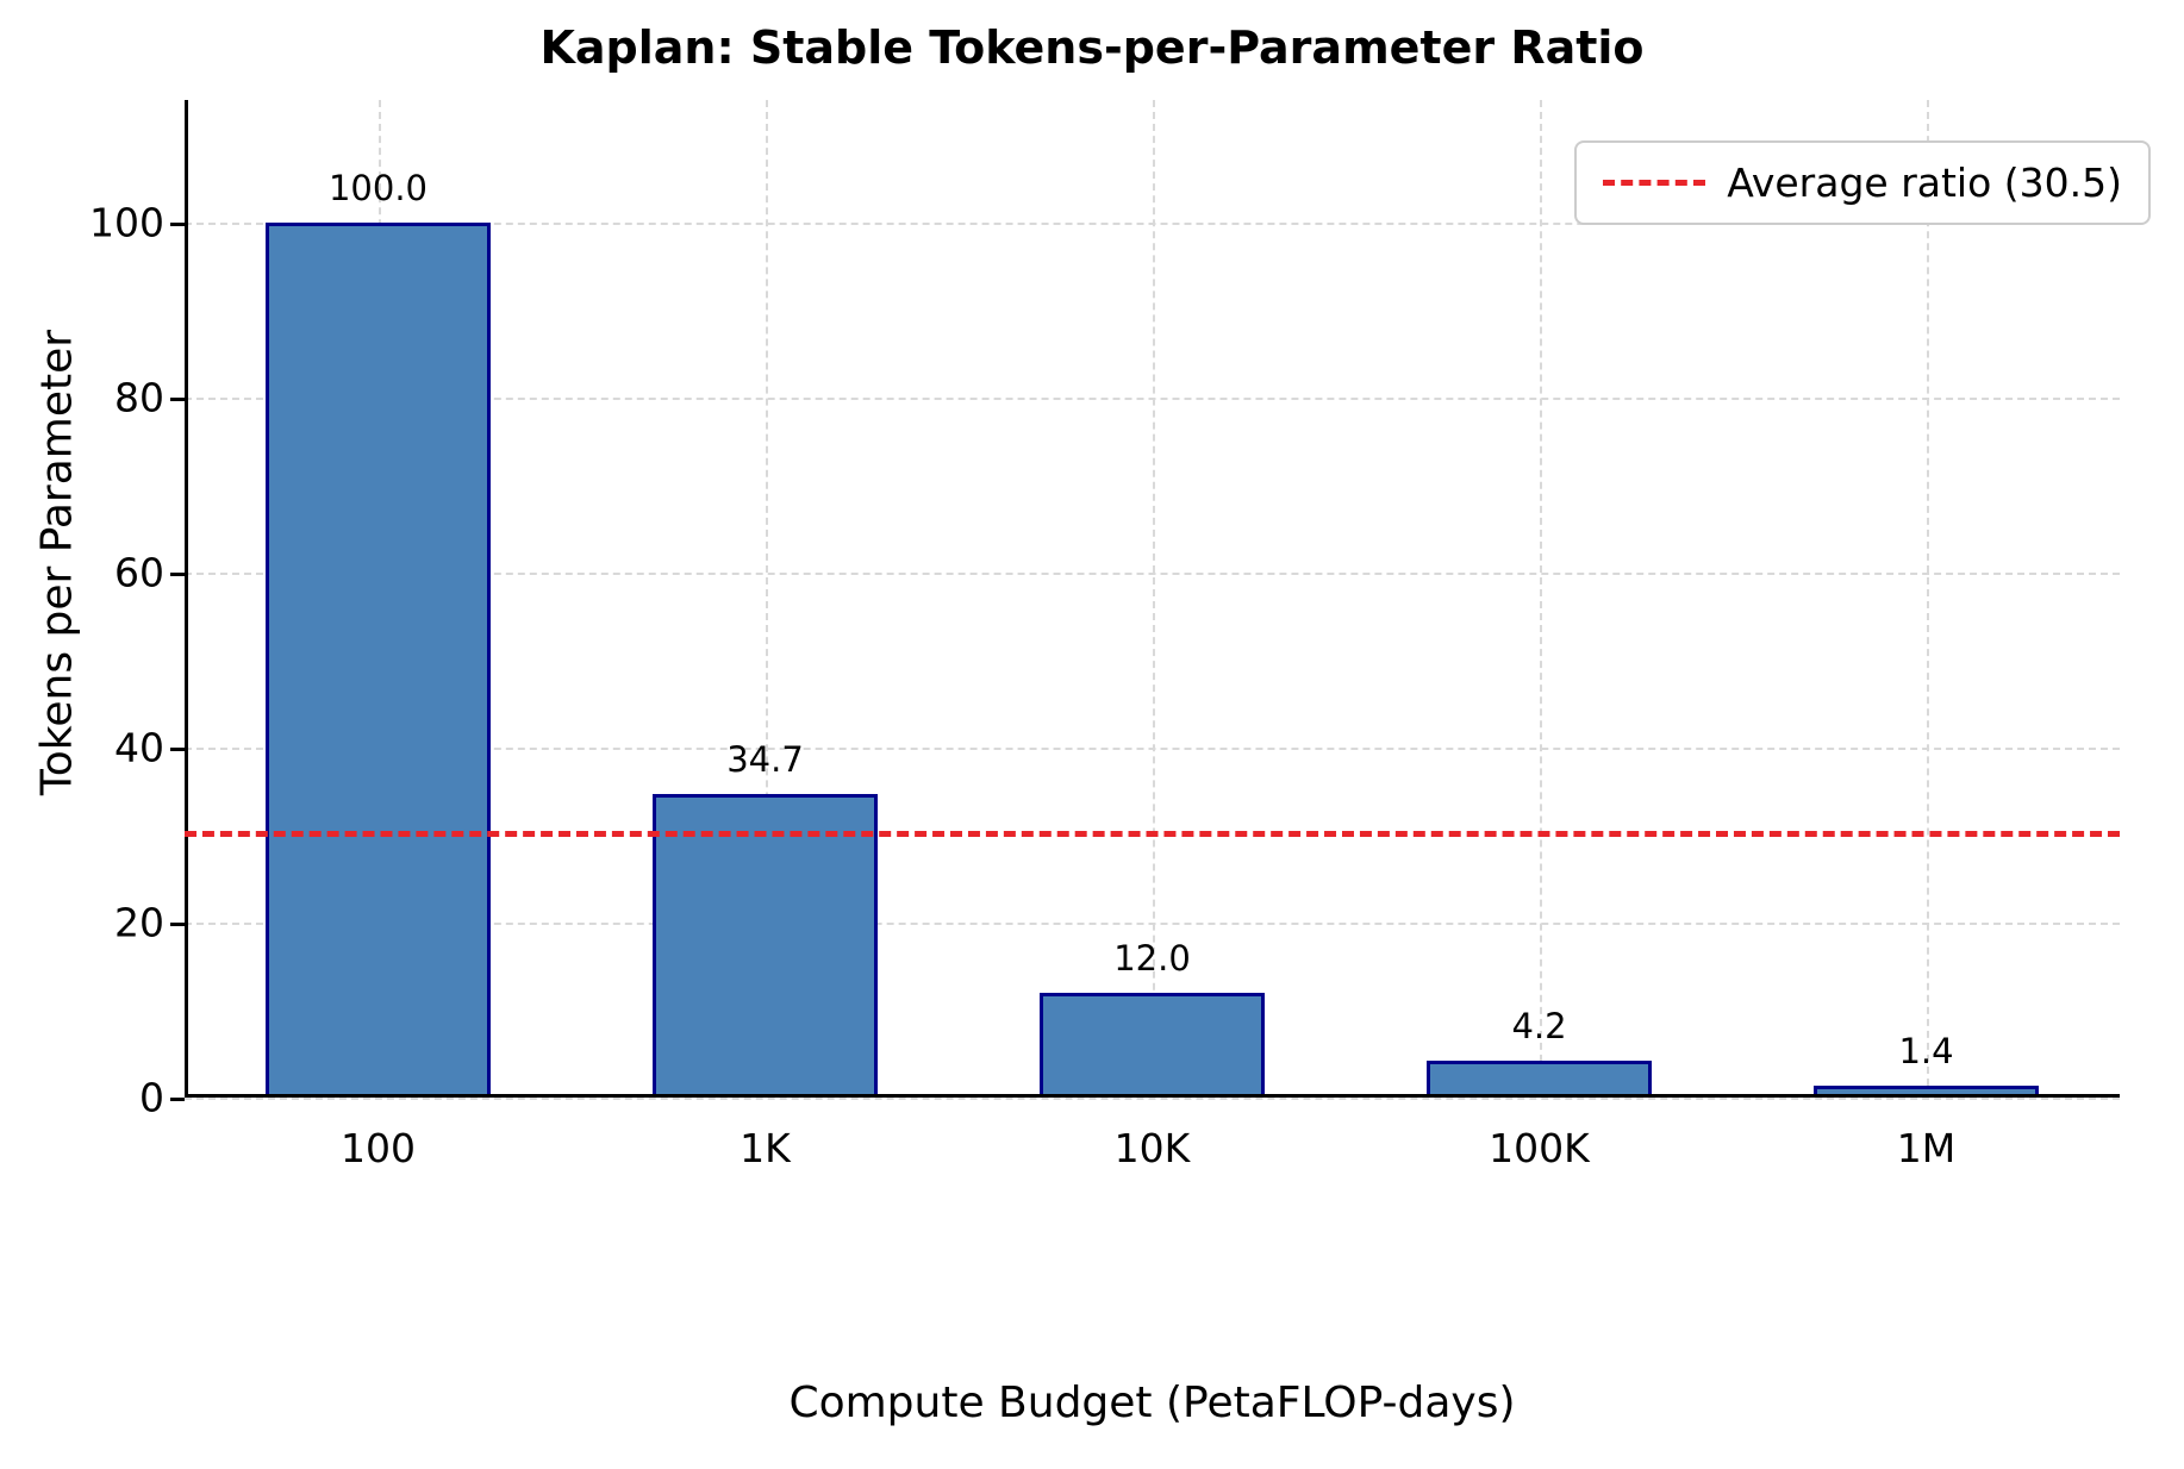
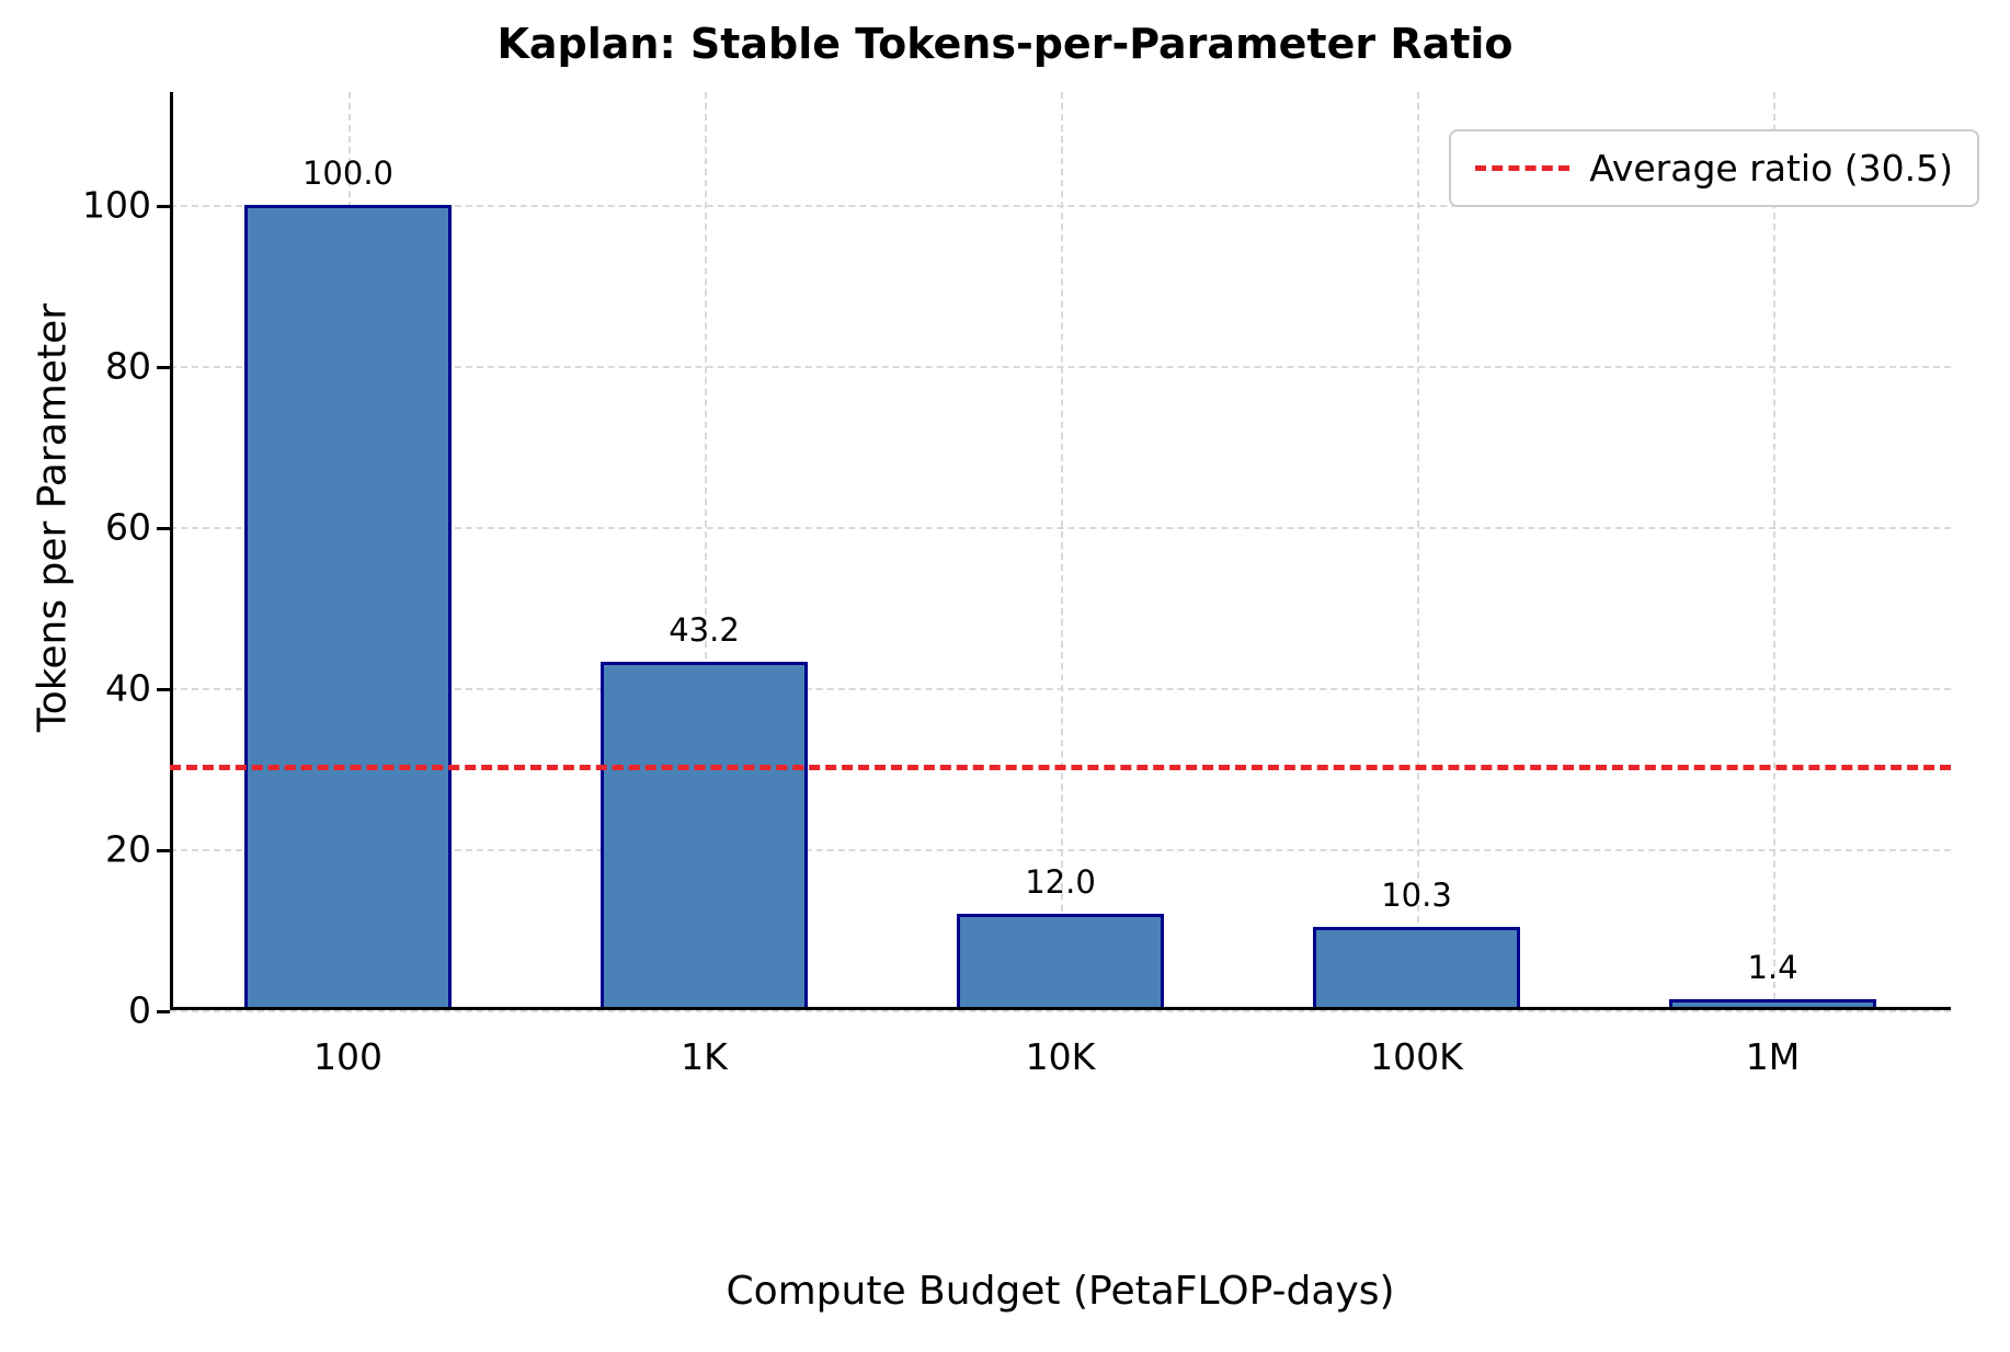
1K: 34.7 -> 43.2
100K: 4.2 -> 10.3
